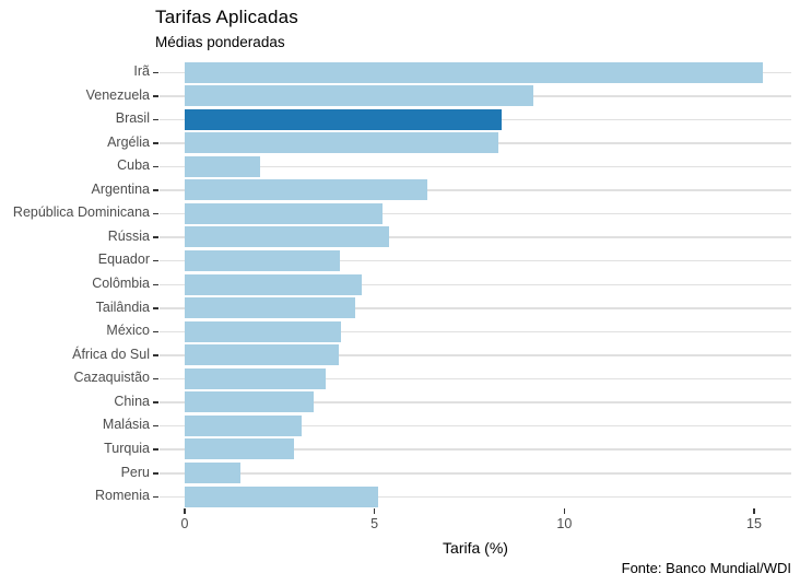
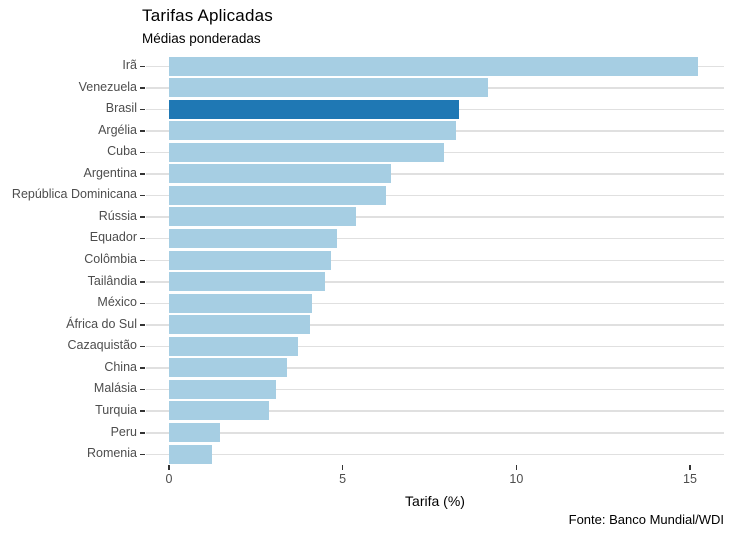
Cuba: 2.0 -> 7.9
República Dominicana: 5.2 -> 6.2
Equador: 4.1 -> 4.8
Romenia: 5.1 -> 1.2
